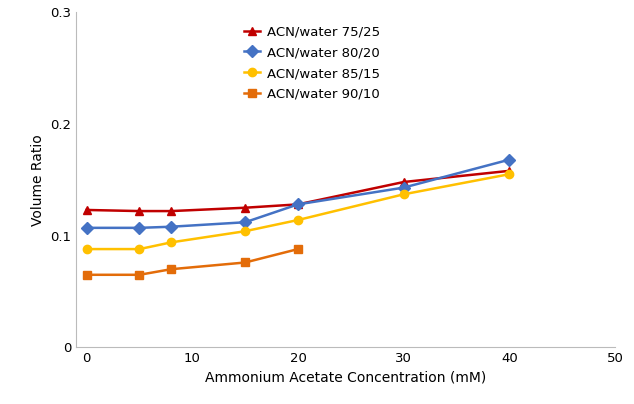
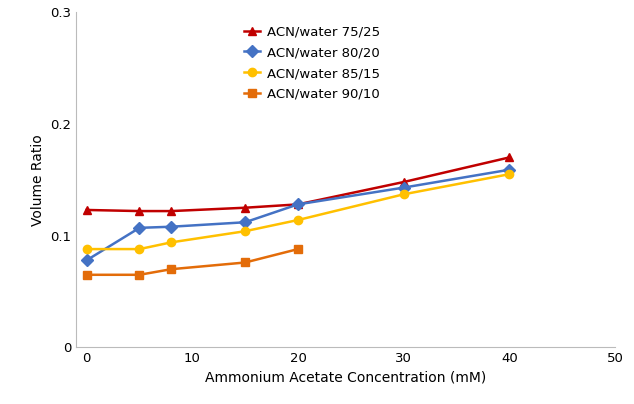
ACN/water 80/20/0: 0.107 -> 0.078
ACN/water 75/25/40: 0.158 -> 0.170
ACN/water 80/20/40: 0.168 -> 0.159
